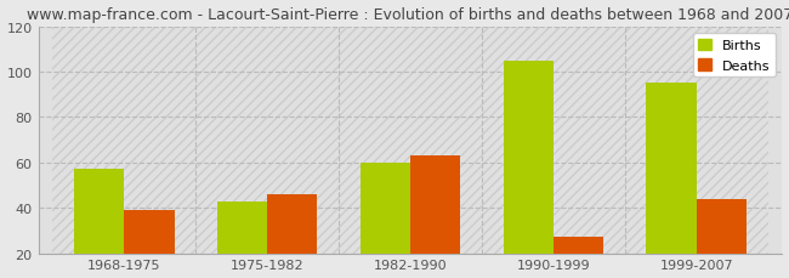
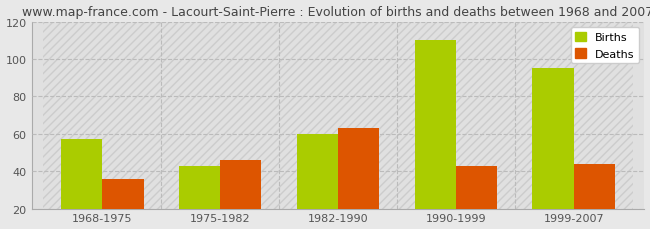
Deaths/1968-1975: 39 -> 36
Births/1990-1999: 105 -> 110
Deaths/1990-1999: 27 -> 43
